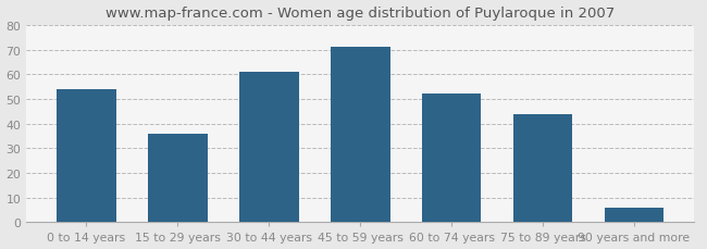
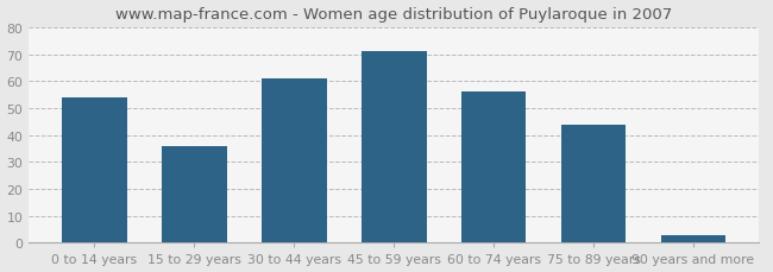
60 to 74 years: 52 -> 56
90 years and more: 6 -> 3
